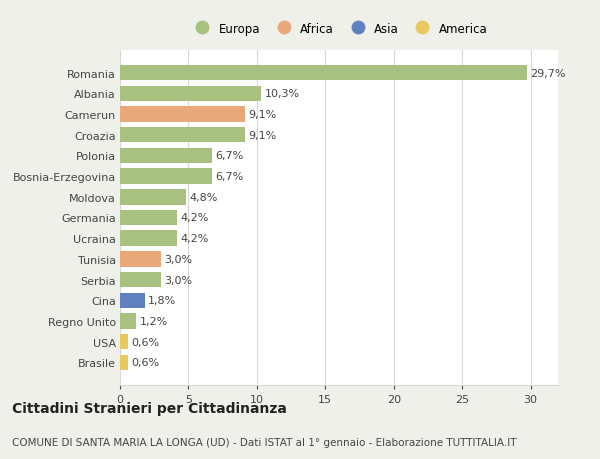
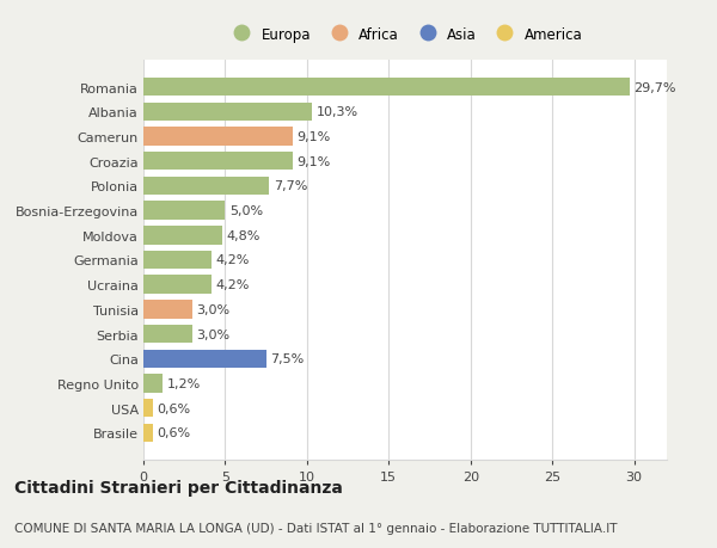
Polonia: 6,7% -> 7,7%
Bosnia-Erzegovina: 6,7% -> 5,0%
Cina: 1,8% -> 7,5%
